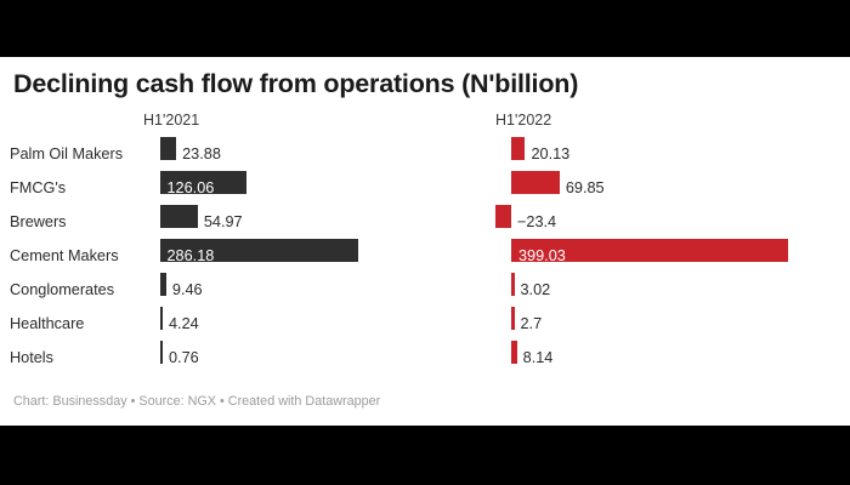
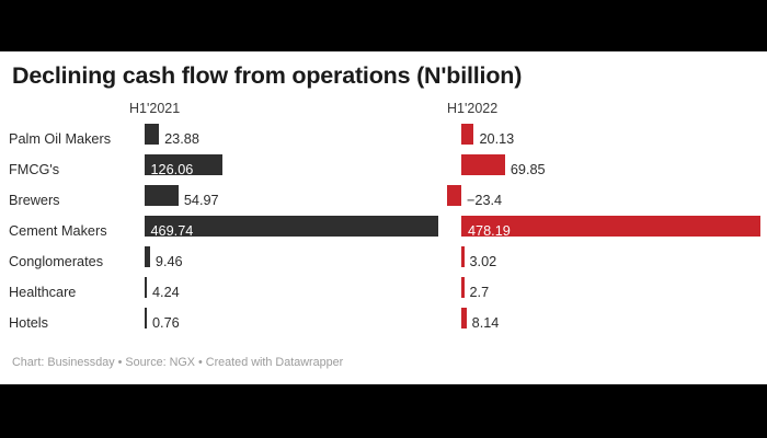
H1'2021/Cement Makers: 286.18 -> 469.74
H1'2022/Cement Makers: 399.03 -> 478.19
